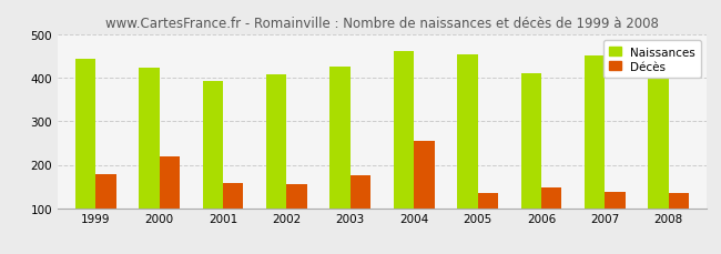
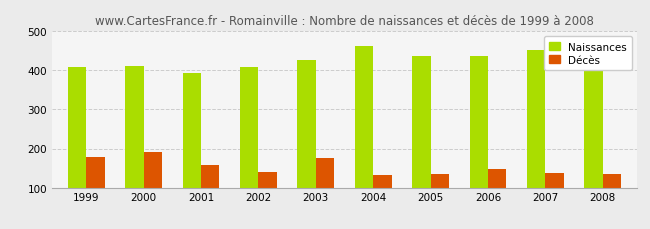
Naissances/1999: 445 -> 408
Naissances/2000: 425 -> 411
Décès/2000: 220 -> 191
Décès/2002: 155 -> 140
Décès/2004: 255 -> 131
Naissances/2005: 455 -> 436
Naissances/2006: 410 -> 436
